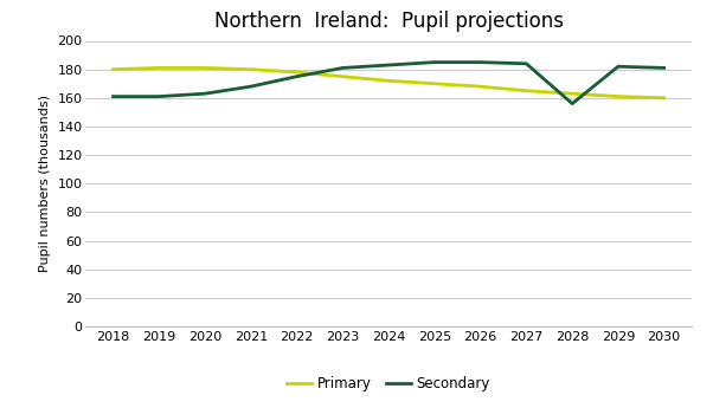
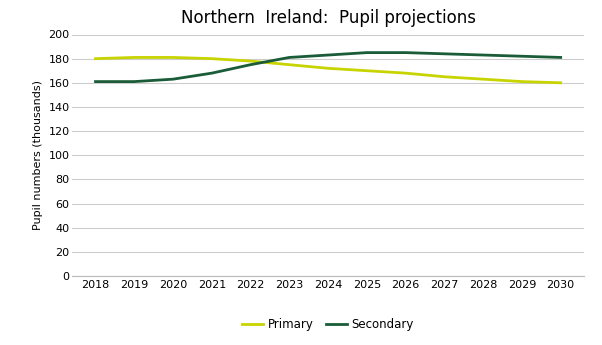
Secondary/2028: 156 -> 183
